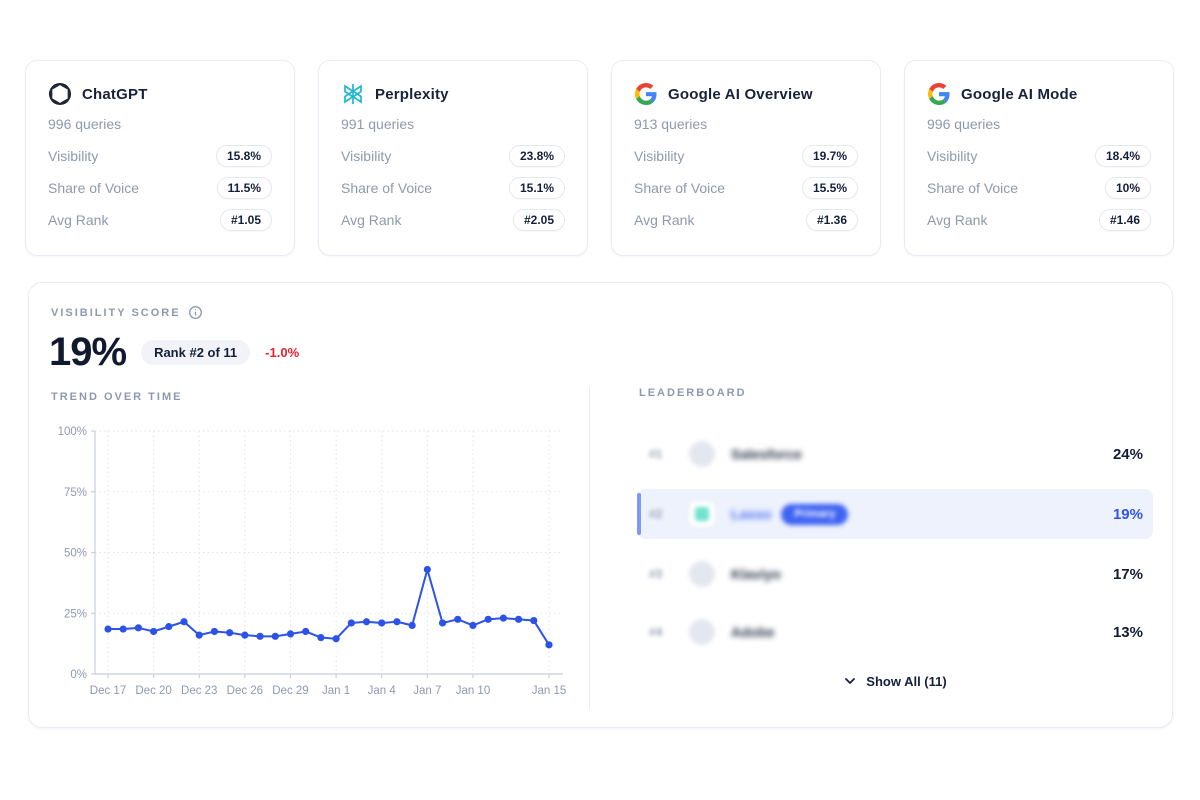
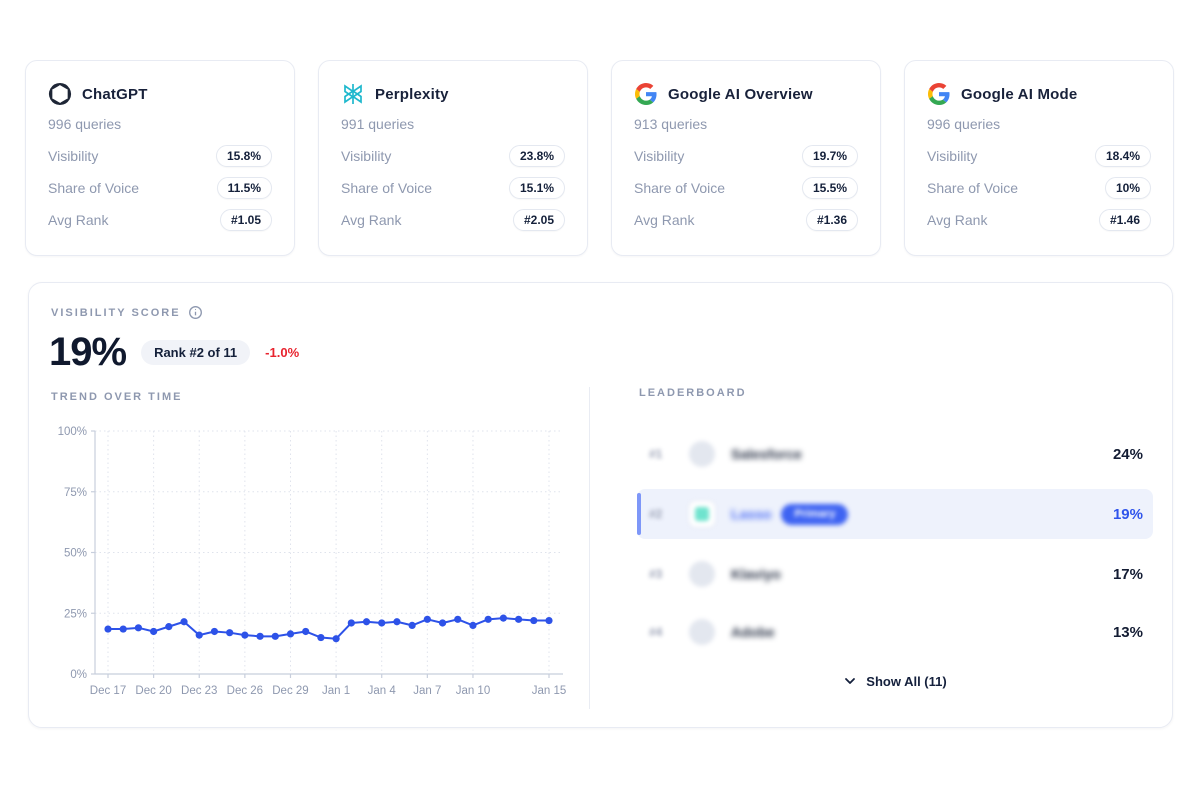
Jan 7: 43% -> 22%
Jan 15: 12% -> 22%
